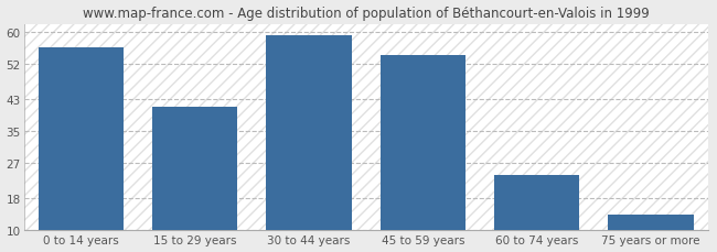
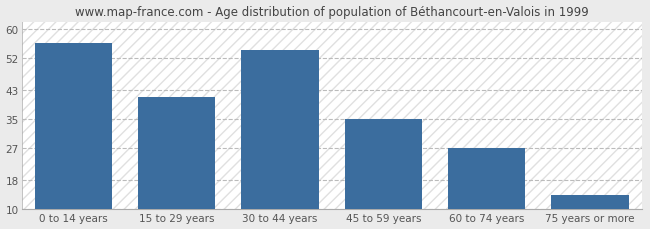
30 to 44 years: 59 -> 54
45 to 59 years: 54 -> 35
60 to 74 years: 24 -> 27
